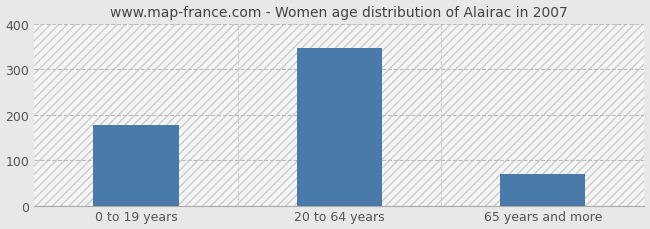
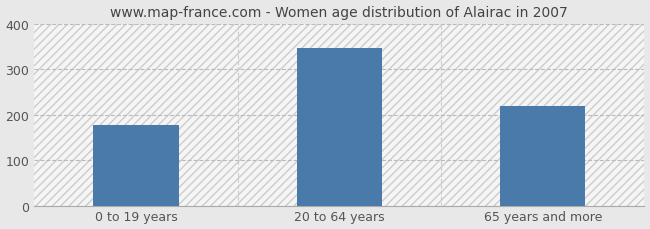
65 years and more: 70 -> 220
